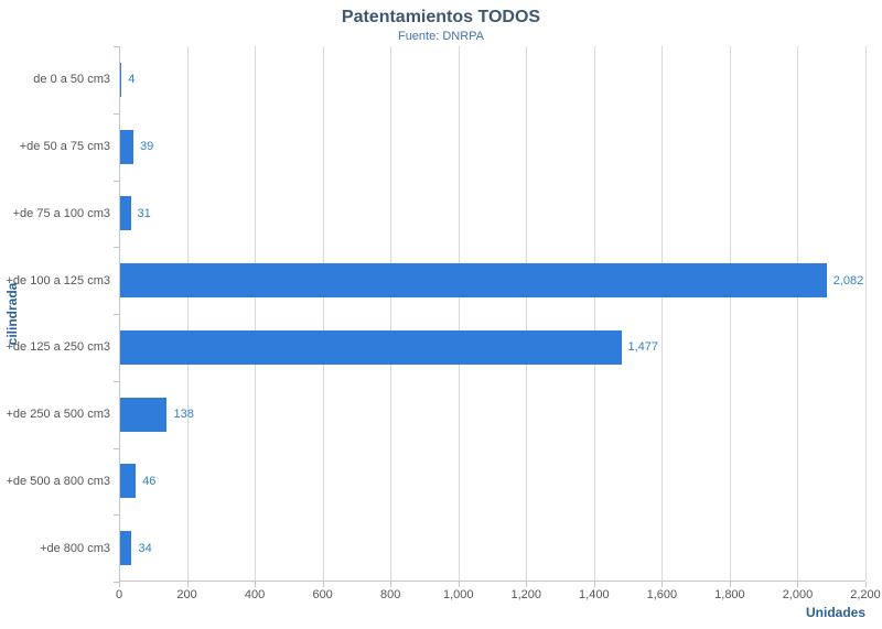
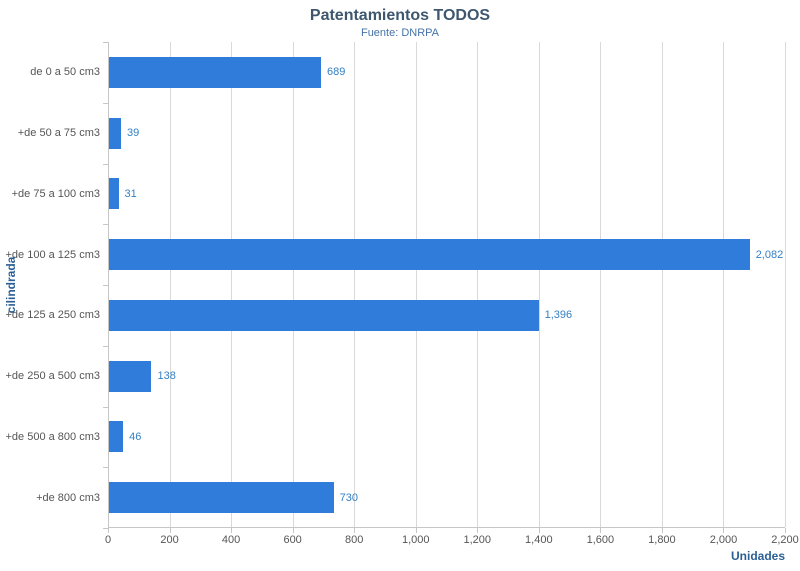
de 0 a 50 cm3: 4 -> 689
+de 125 a 250 cm3: 1,477 -> 1,396
+de 800 cm3: 34 -> 730
